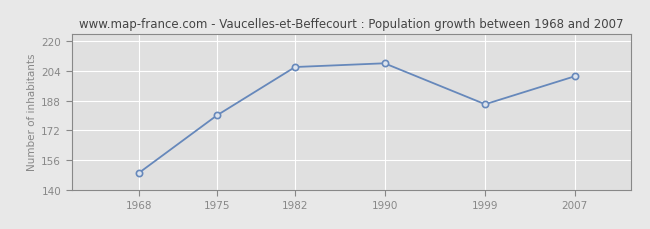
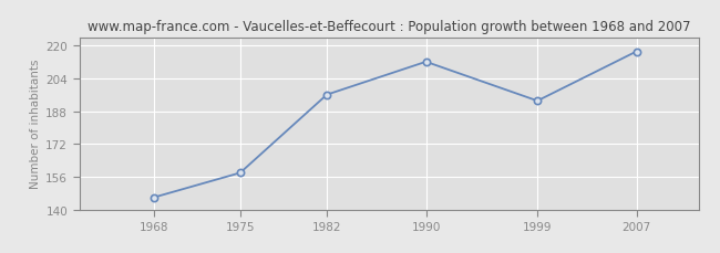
1968: 149 -> 146
1975: 180 -> 158
1982: 206 -> 196
1990: 208 -> 212
1999: 186 -> 193
2007: 201 -> 217
